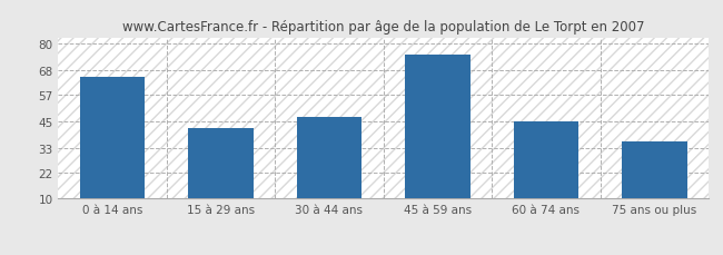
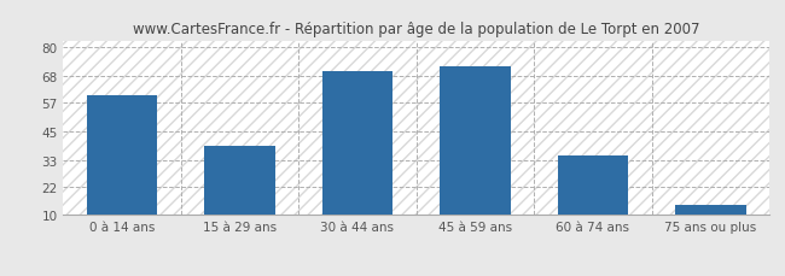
0 à 14 ans: 65 -> 60
15 à 29 ans: 42 -> 39
30 à 44 ans: 47 -> 70
45 à 59 ans: 75 -> 72
60 à 74 ans: 45 -> 35
75 ans ou plus: 36 -> 14
